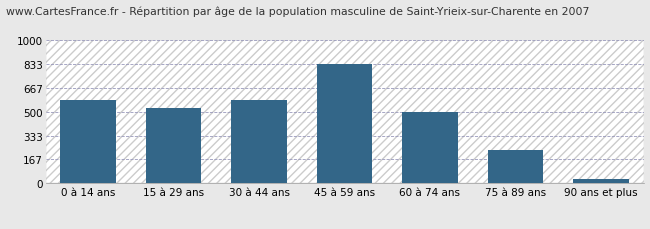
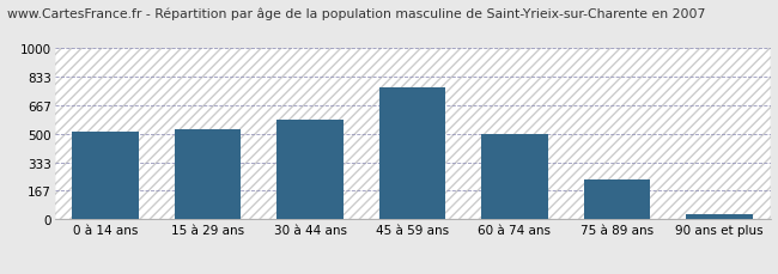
0 à 14 ans: 580 -> 510
45 à 59 ans: 840 -> 770
